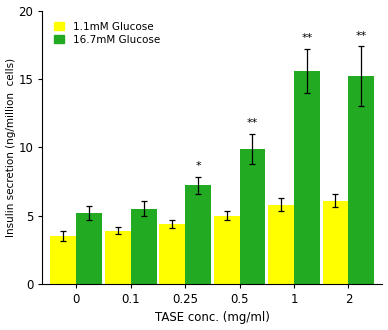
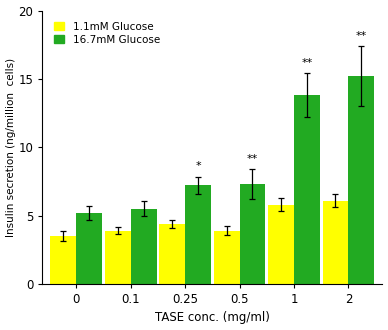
1.1mM Glucose/0.5: 5.0 -> 3.9
16.7mM Glucose/0.5: 9.9 -> 7.3
16.7mM Glucose/1: 15.6 -> 13.8
